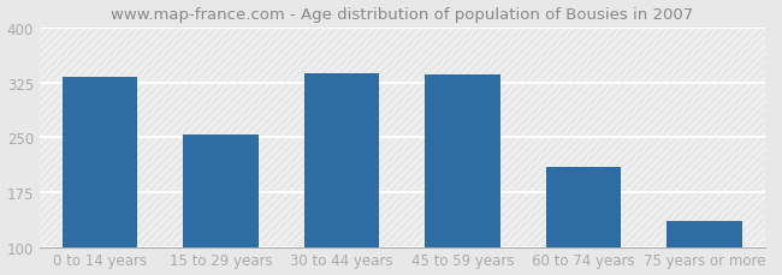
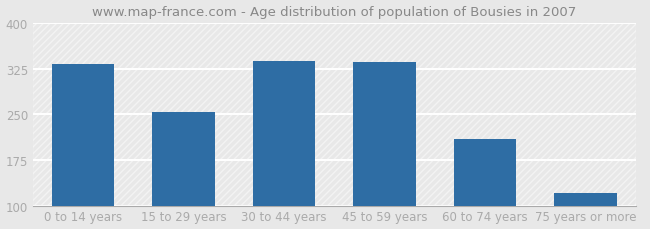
75 years or more: 136 -> 120
